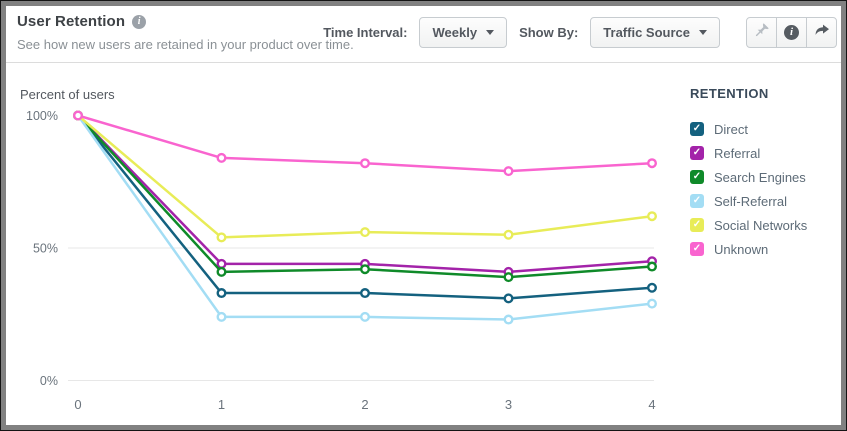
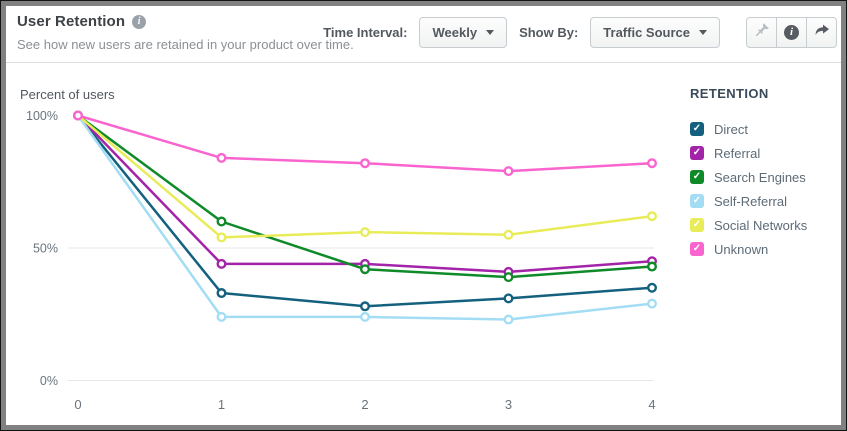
Search Engines/1: 41% -> 60%
Direct/2: 33% -> 28%
